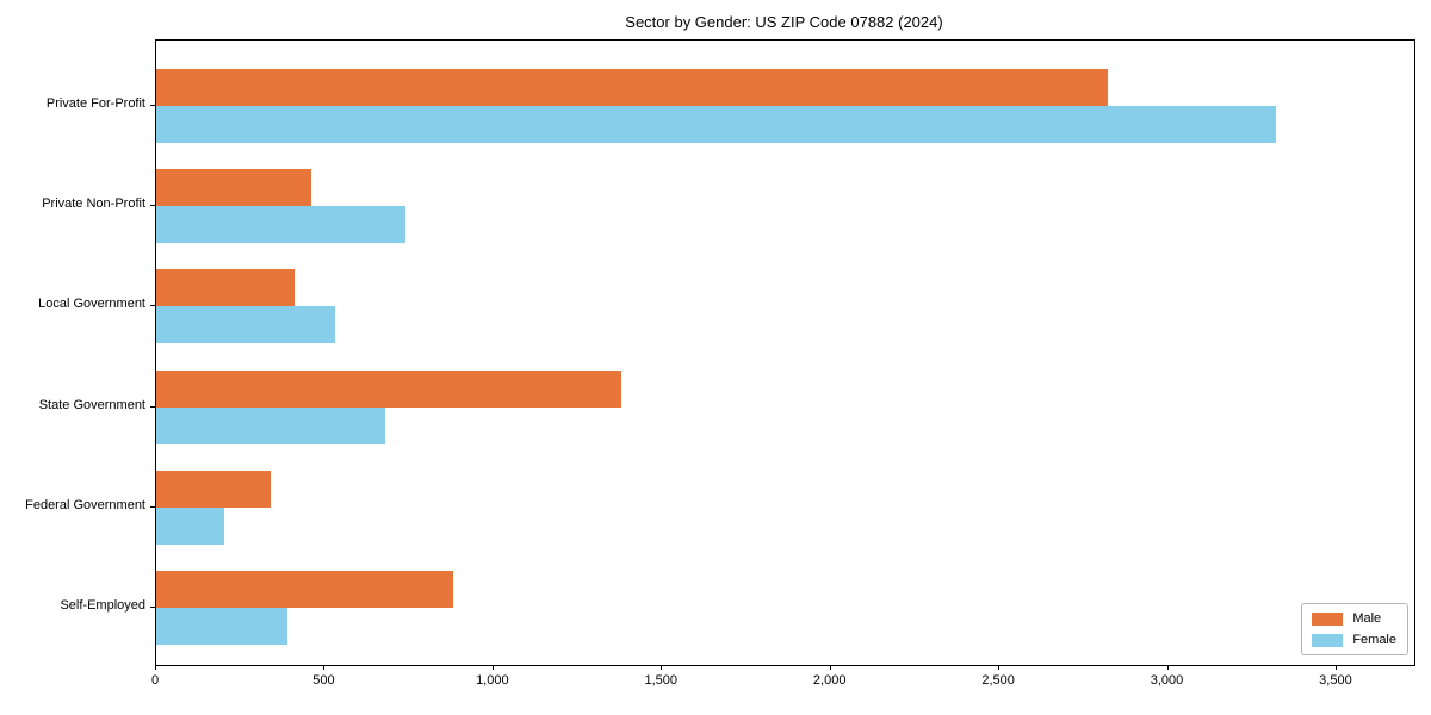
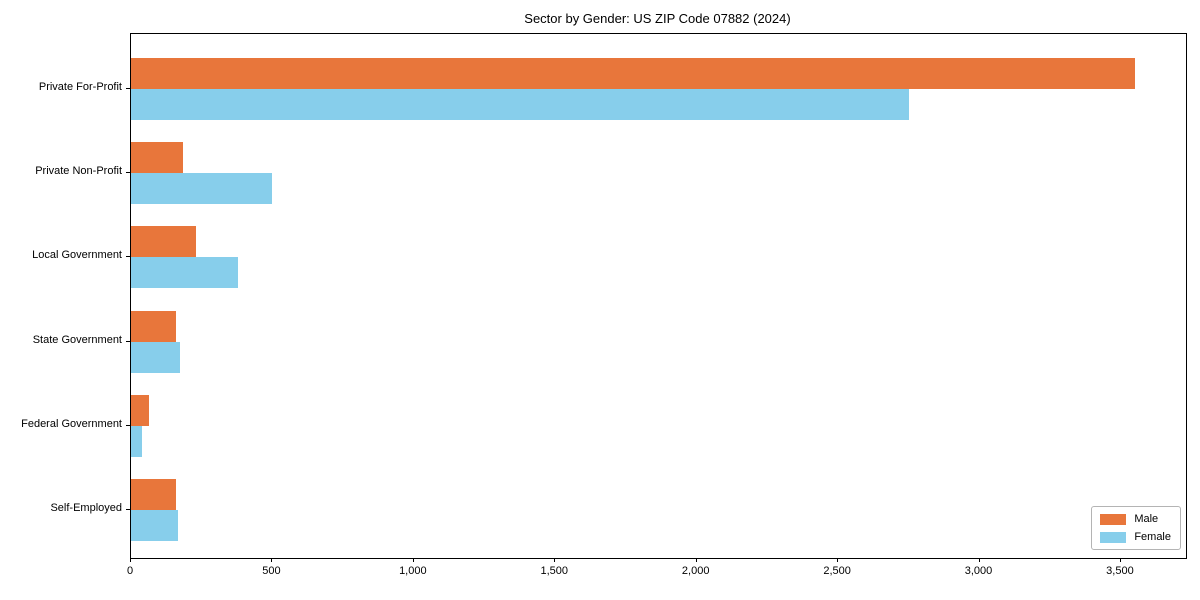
Male/Private For-Profit: 2820 -> 3550
Female/Private For-Profit: 3320 -> 2750
Male/Private Non-Profit: 460 -> 180
Female/Private Non-Profit: 740 -> 500
Male/Local Government: 410 -> 230
Female/Local Government: 530 -> 380
Male/State Government: 1380 -> 160
Female/State Government: 680 -> 180
Male/Federal Government: 340 -> 60
Female/Federal Government: 200 -> 40
Male/Self-Employed: 880 -> 160
Female/Self-Employed: 390 -> 160
